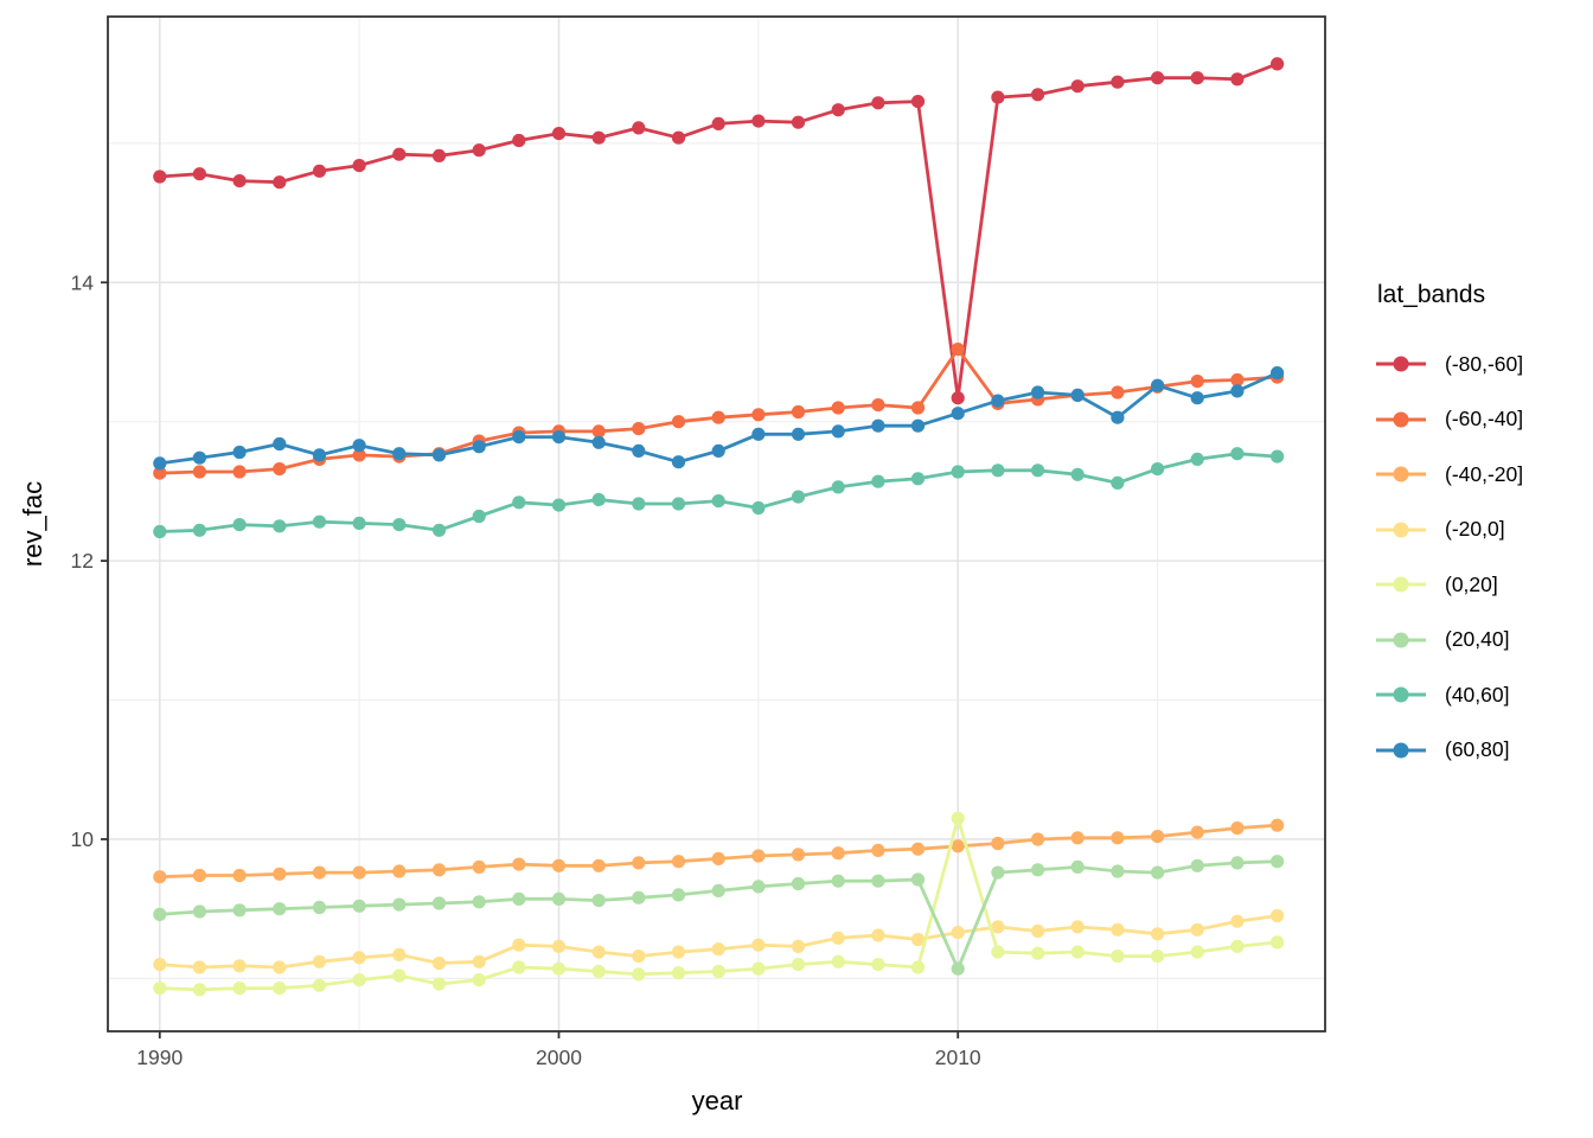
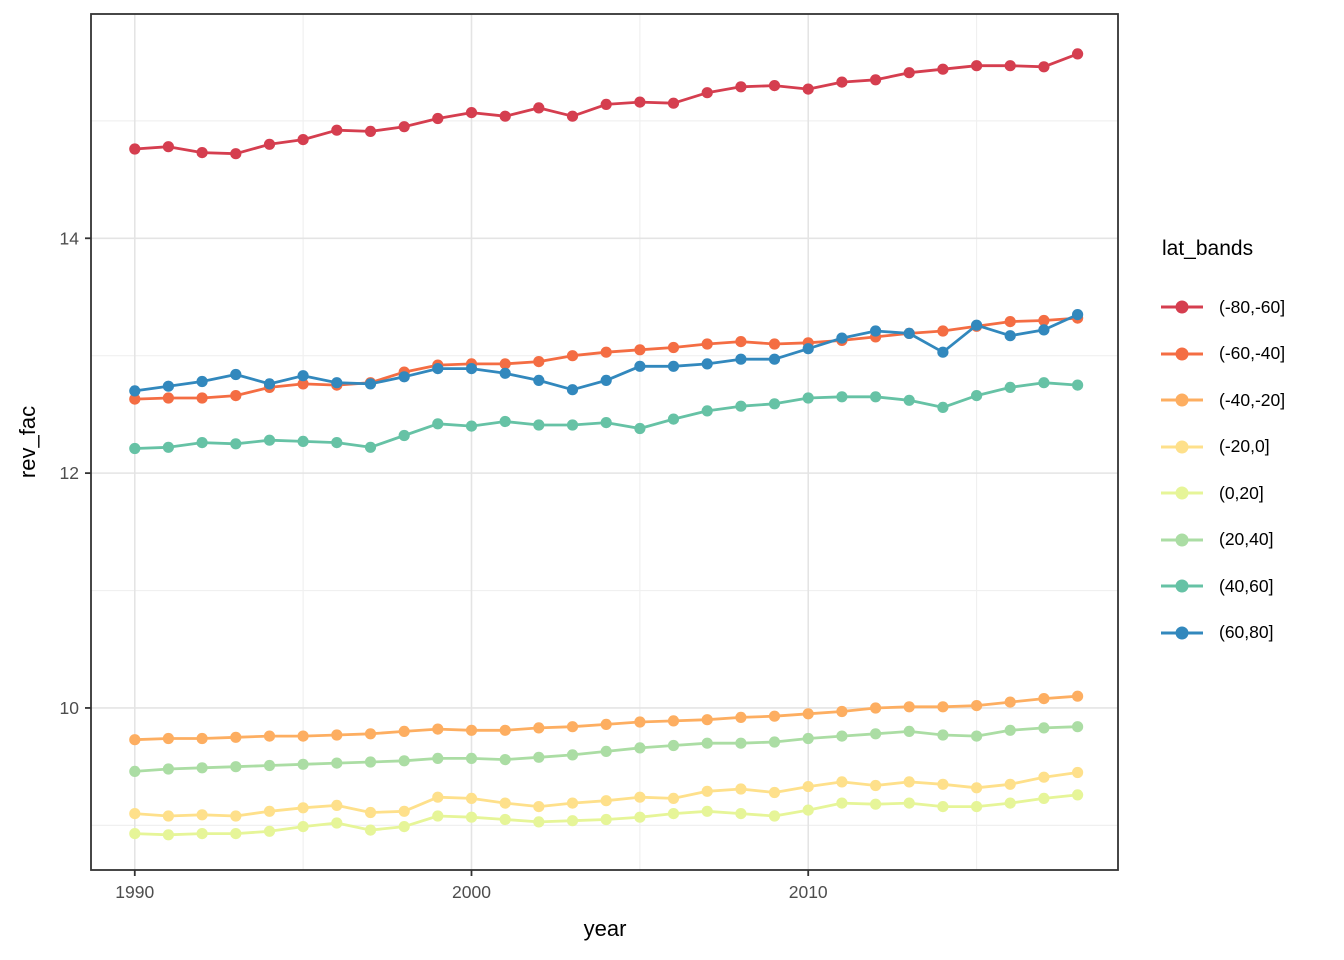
(-80,-60]/2010: 13.17 -> 15.27
(-60,-40]/2010: 13.52 -> 13.11
(0,20]/2010: 10.15 -> 9.13
(20,40]/2010: 9.07 -> 9.74
